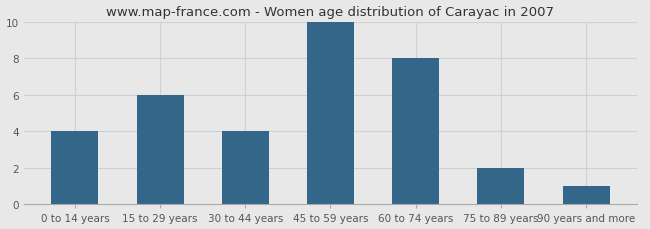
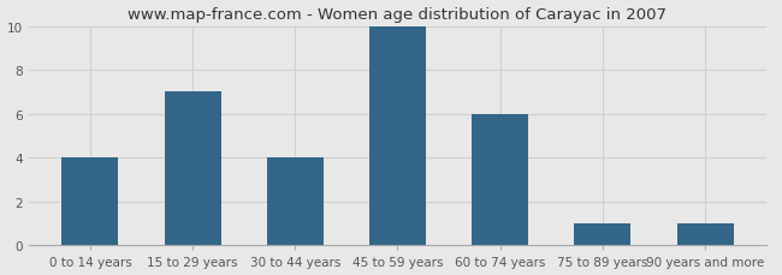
15 to 29 years: 6 -> 7
60 to 74 years: 8 -> 6
75 to 89 years: 2 -> 1
